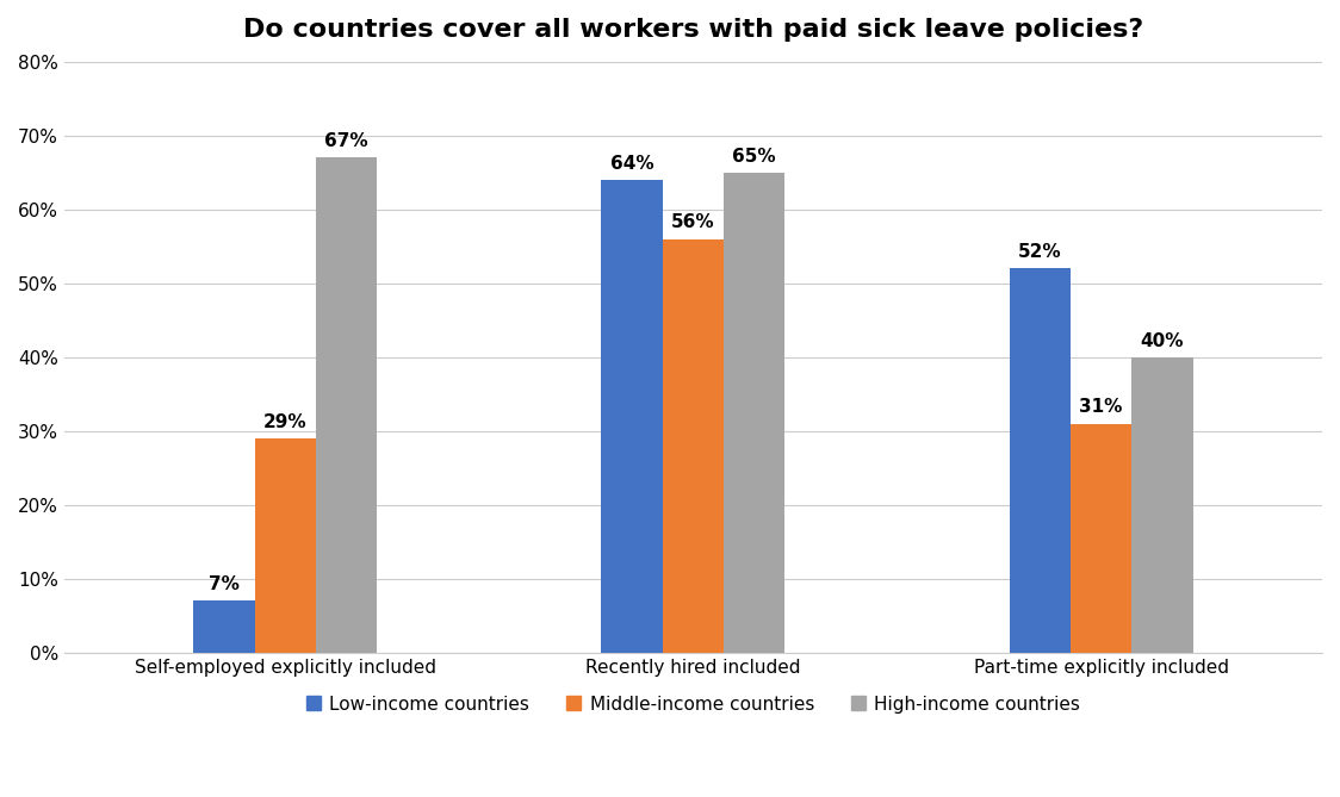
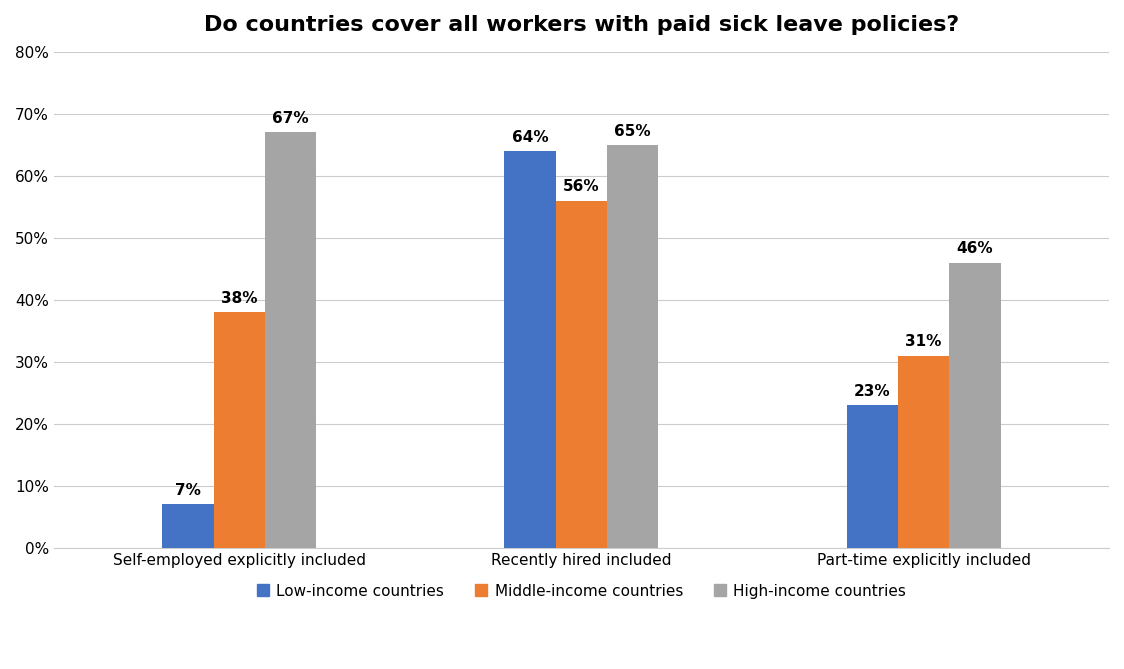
Middle-income countries/Self-employed explicitly included: 29% -> 38%
Low-income countries/Part-time explicitly included: 52% -> 23%
High-income countries/Part-time explicitly included: 40% -> 46%
